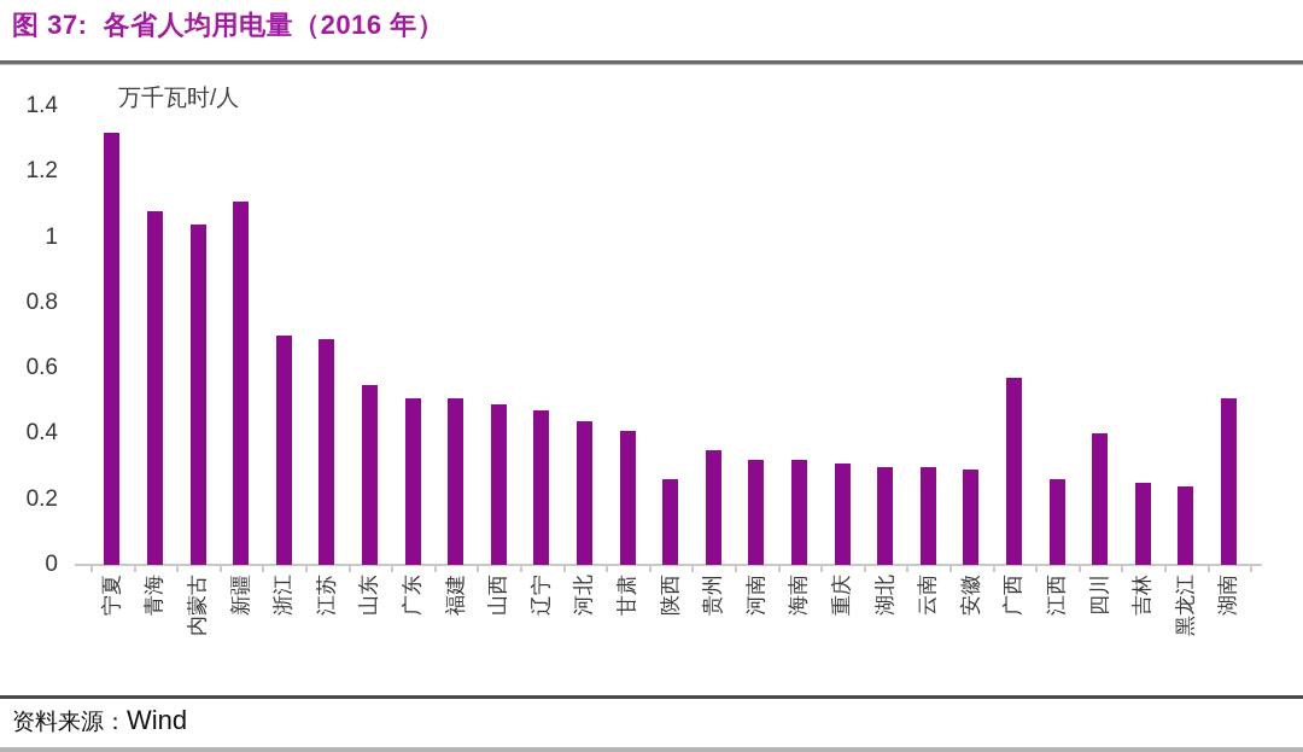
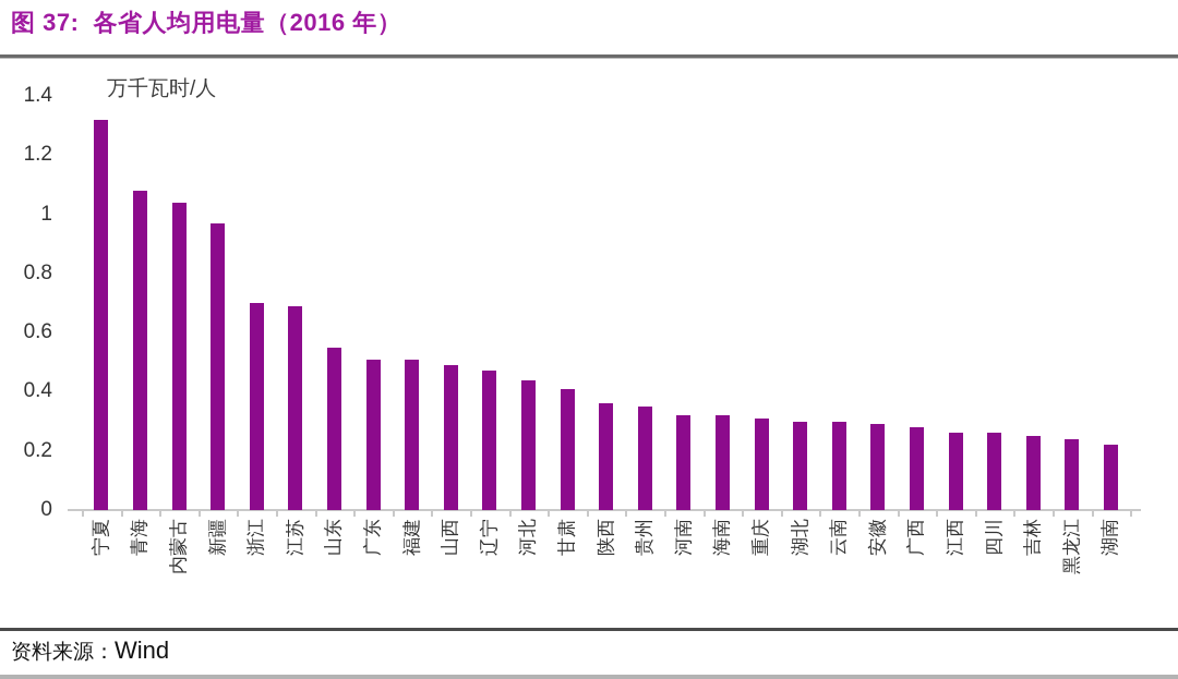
新疆: 1.11 -> 0.97
陕西: 0.26 -> 0.36
广西: 0.57 -> 0.28
四川: 0.40 -> 0.26
湖南: 0.51 -> 0.22
